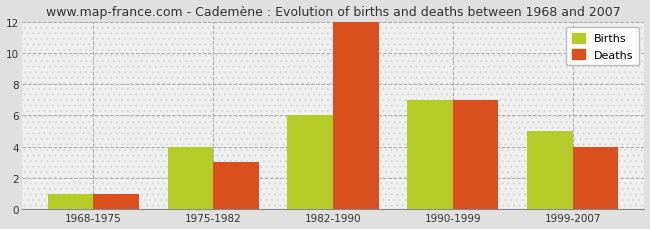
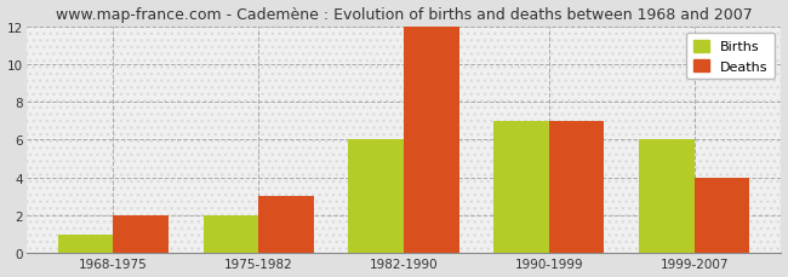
Deaths/1968-1975: 1 -> 2
Births/1975-1982: 4 -> 2
Births/1999-2007: 5 -> 6
